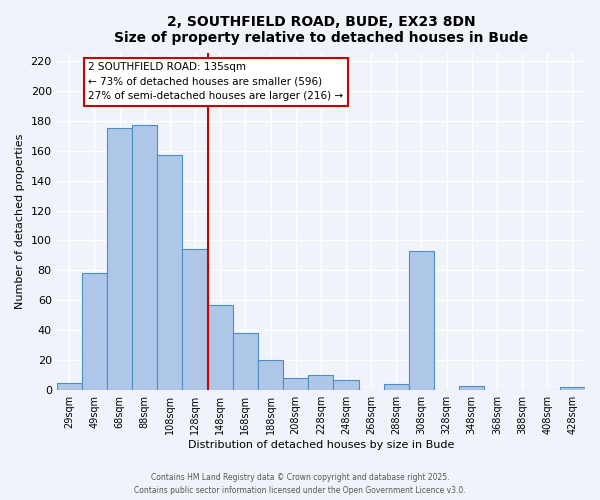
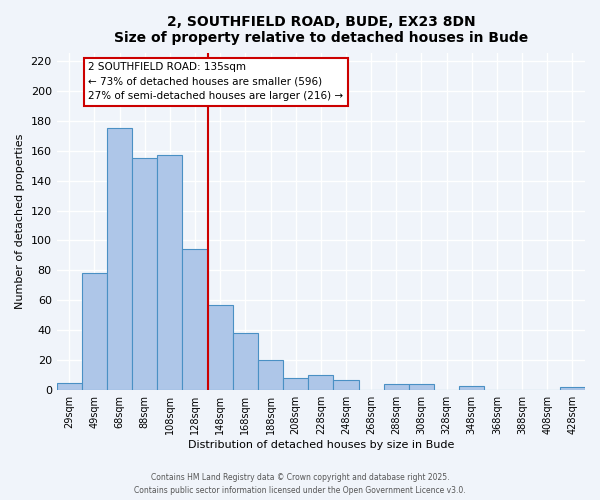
88sqm: 177 -> 155
308sqm: 93 -> 4
